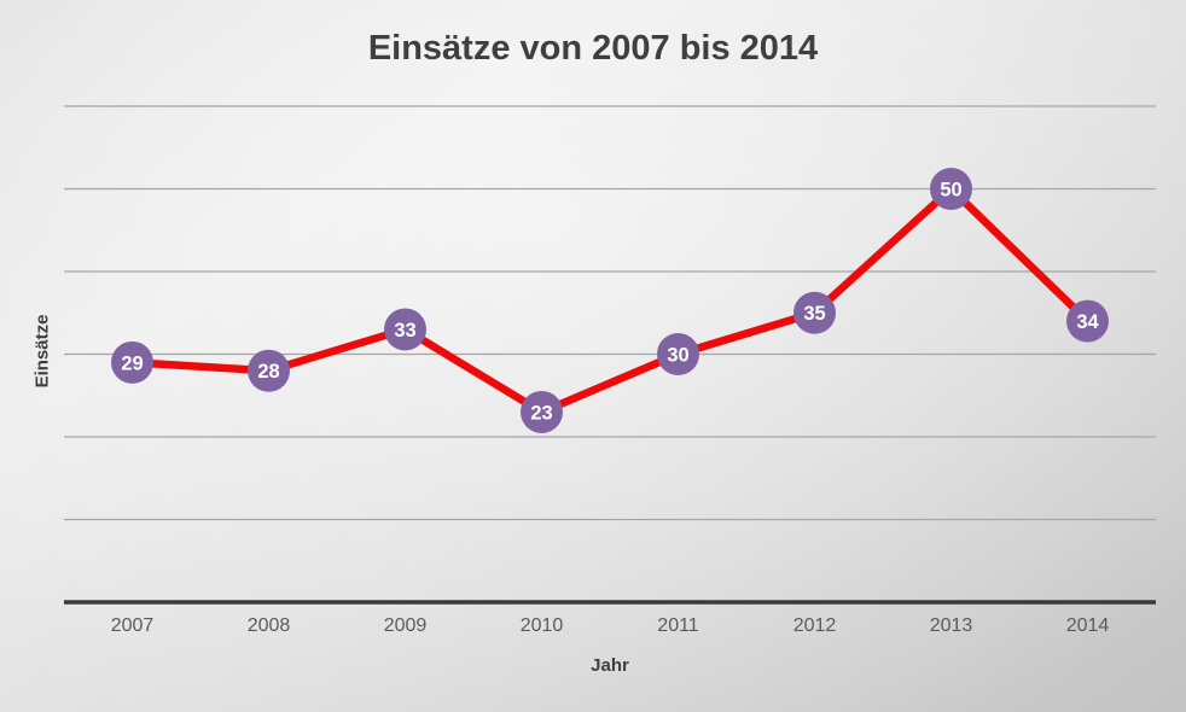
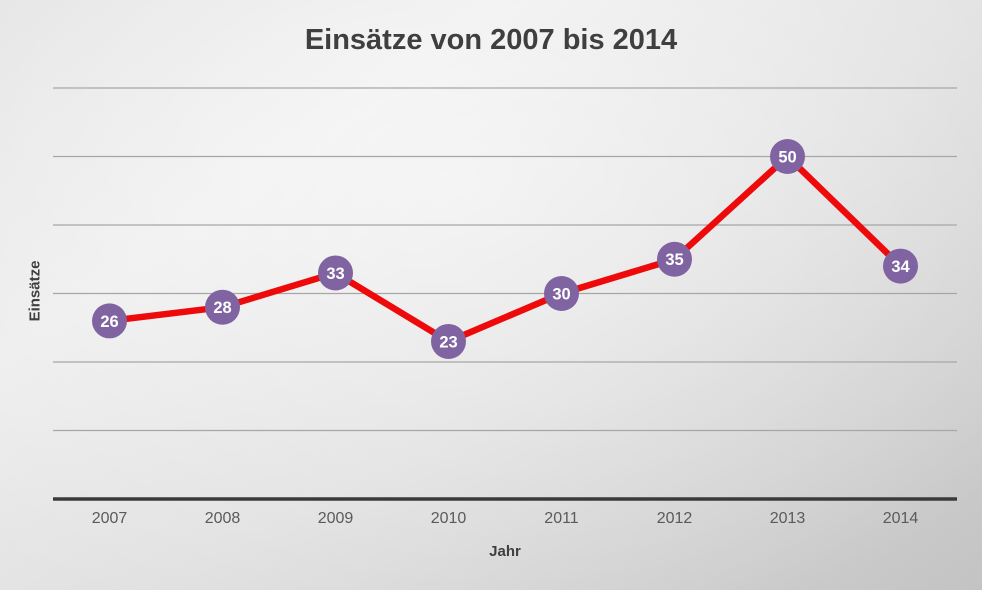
2007: 29 -> 26
